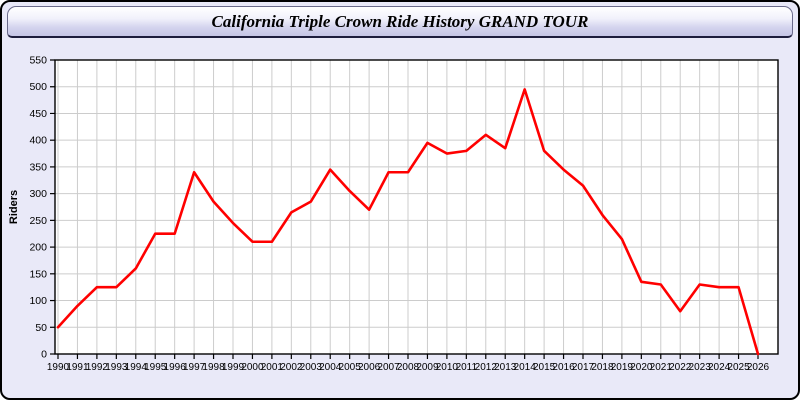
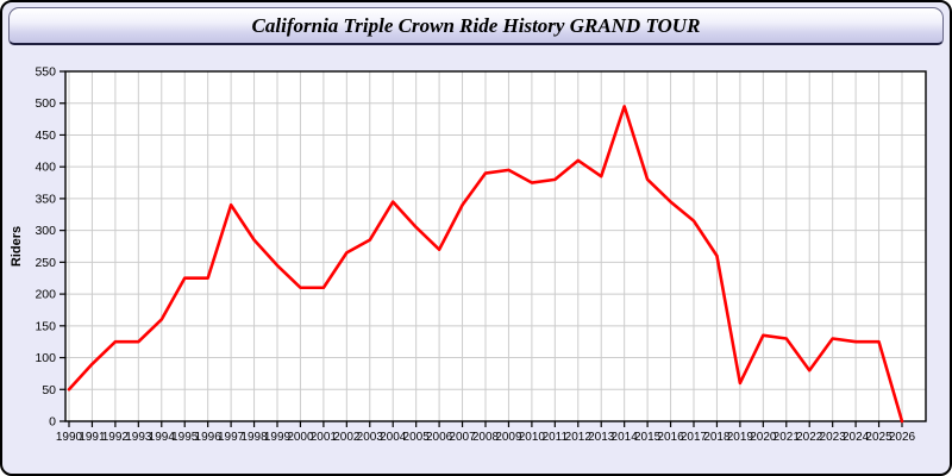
2008: 340 -> 390
2019: 220 -> 60
